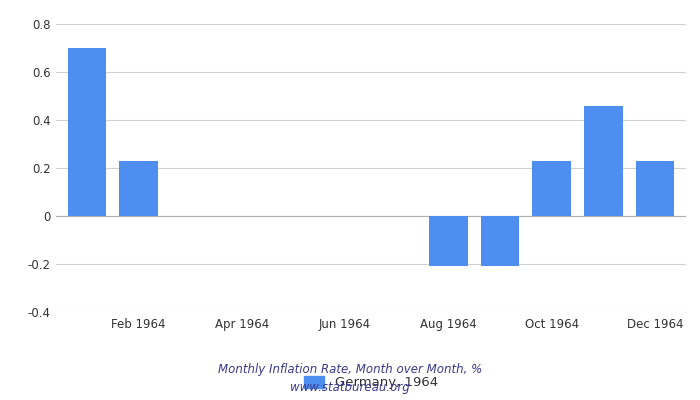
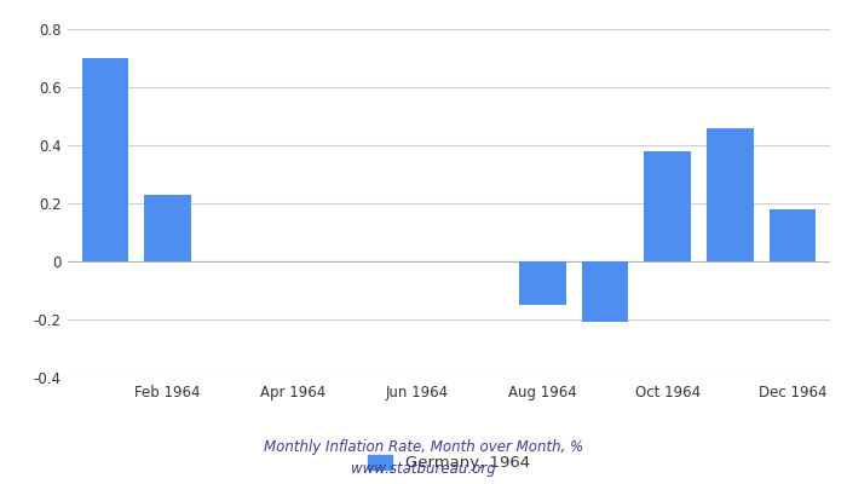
Aug 1964: -0.21 -> -0.15
Oct 1964: 0.23 -> 0.38
Dec 1964: 0.23 -> 0.18
